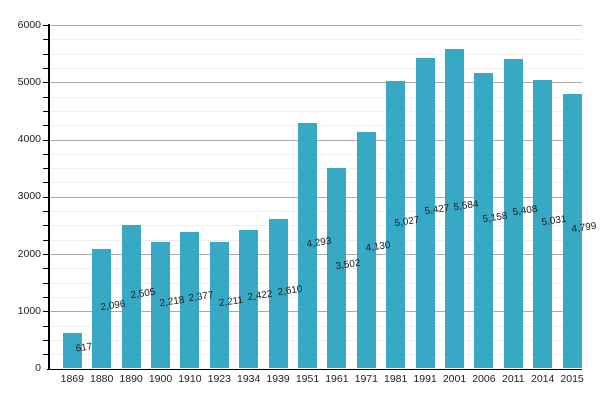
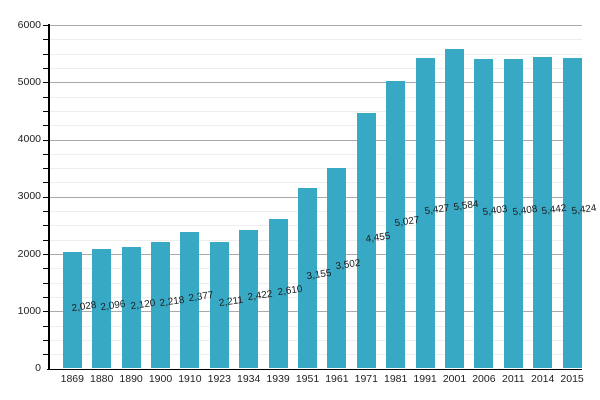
1869: 617 -> 2,028
1890: 2,505 -> 2,120
1951: 4,293 -> 3,155
1971: 4,130 -> 4,455
2006: 5,158 -> 5,403
2014: 5,031 -> 5,442
2015: 4,799 -> 5,424
